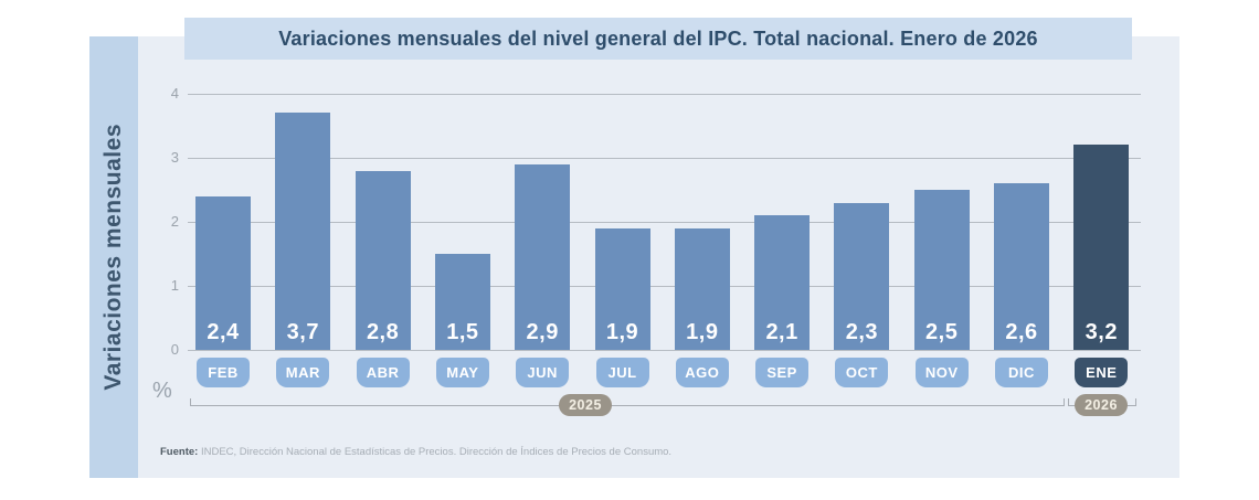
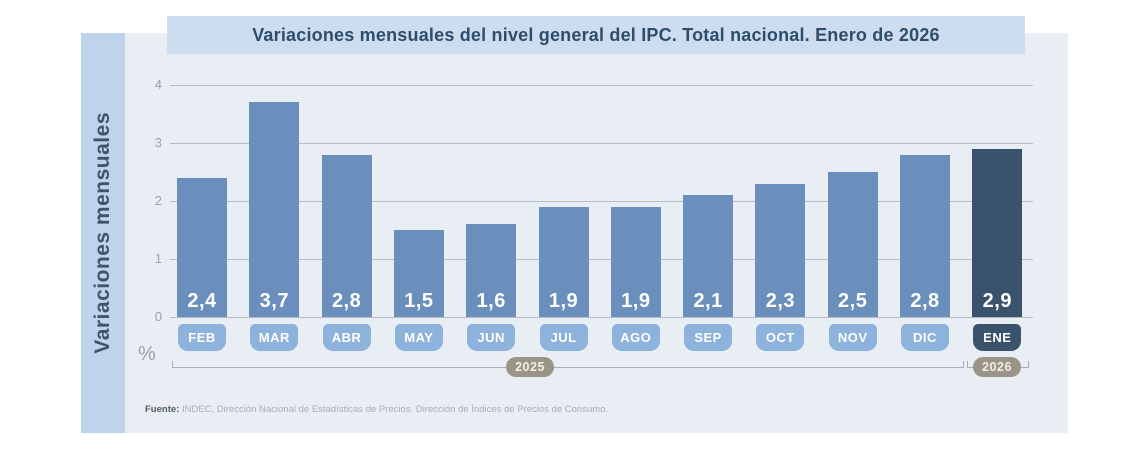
JUN: 2,9 -> 1,6
DIC: 2,6 -> 2,8
ENE: 3,2 -> 2,9
